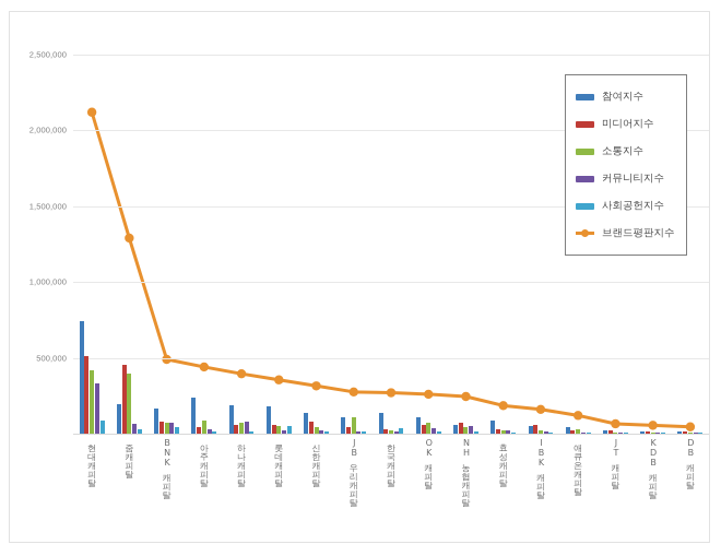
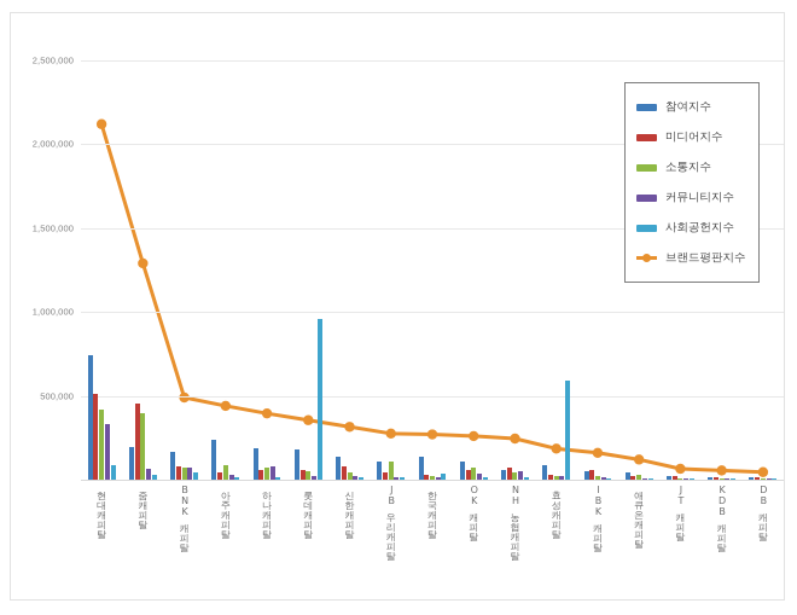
사회공헌지수/롯데캐피탈: 50000 -> 960000
사회공헌지수/효성캐피탈: 10000 -> 590000
